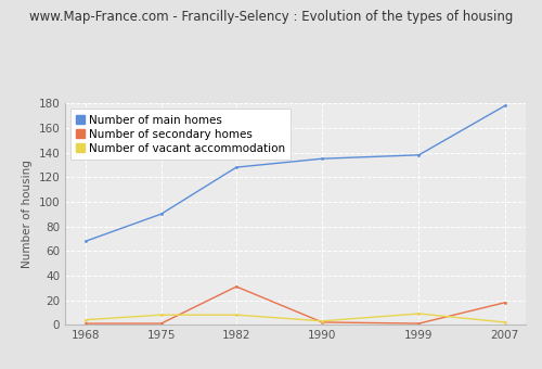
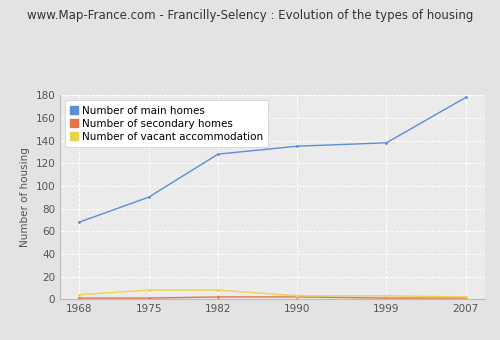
Number of secondary homes/1982: 31 -> 2
Number of vacant accommodation/1999: 9 -> 3
Number of secondary homes/2007: 18 -> 1
